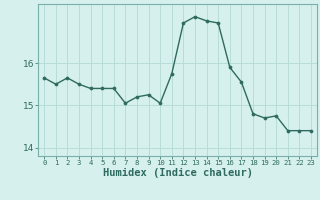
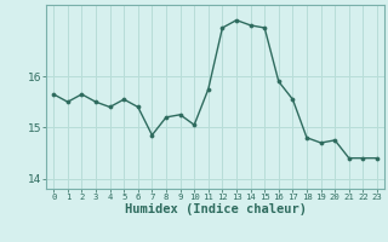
5: 15.40 -> 15.55
7: 15.05 -> 14.85
